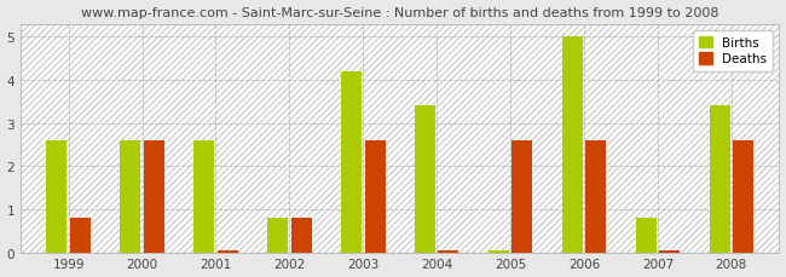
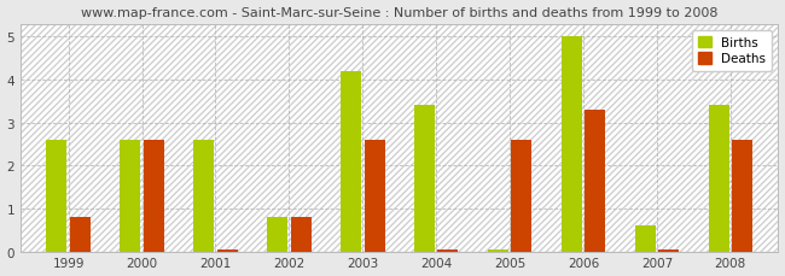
Deaths/2006: 2.60 -> 3.30
Births/2007: 0.80 -> 0.60
